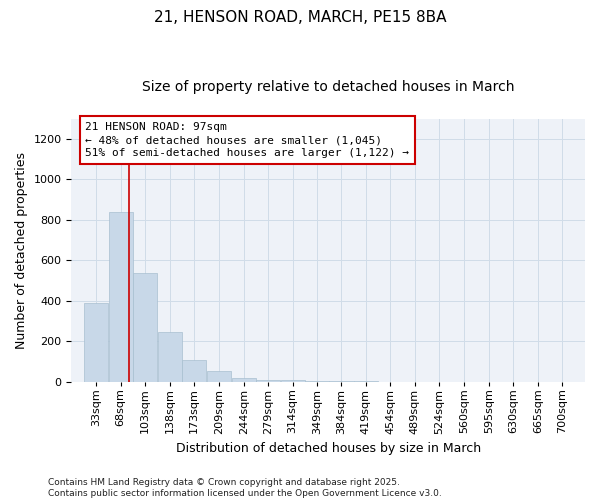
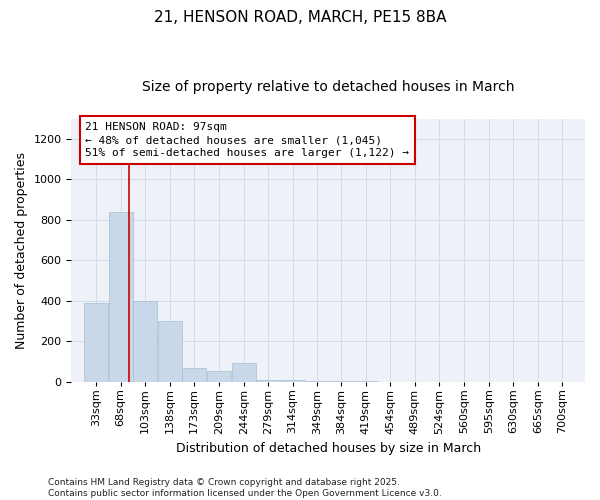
103sqm: 535 -> 400
138sqm: 245 -> 300
173sqm: 105 -> 65
244sqm: 20 -> 90
